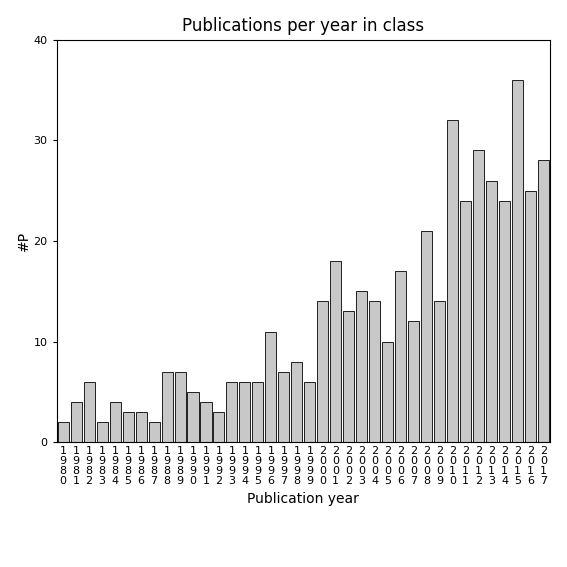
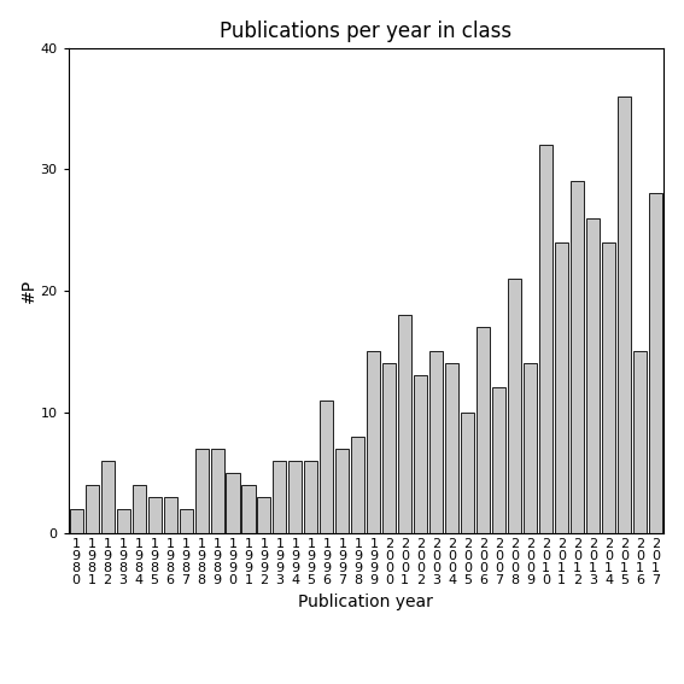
1 9 9 9: 6 -> 15
2 0 1 6: 25 -> 15
